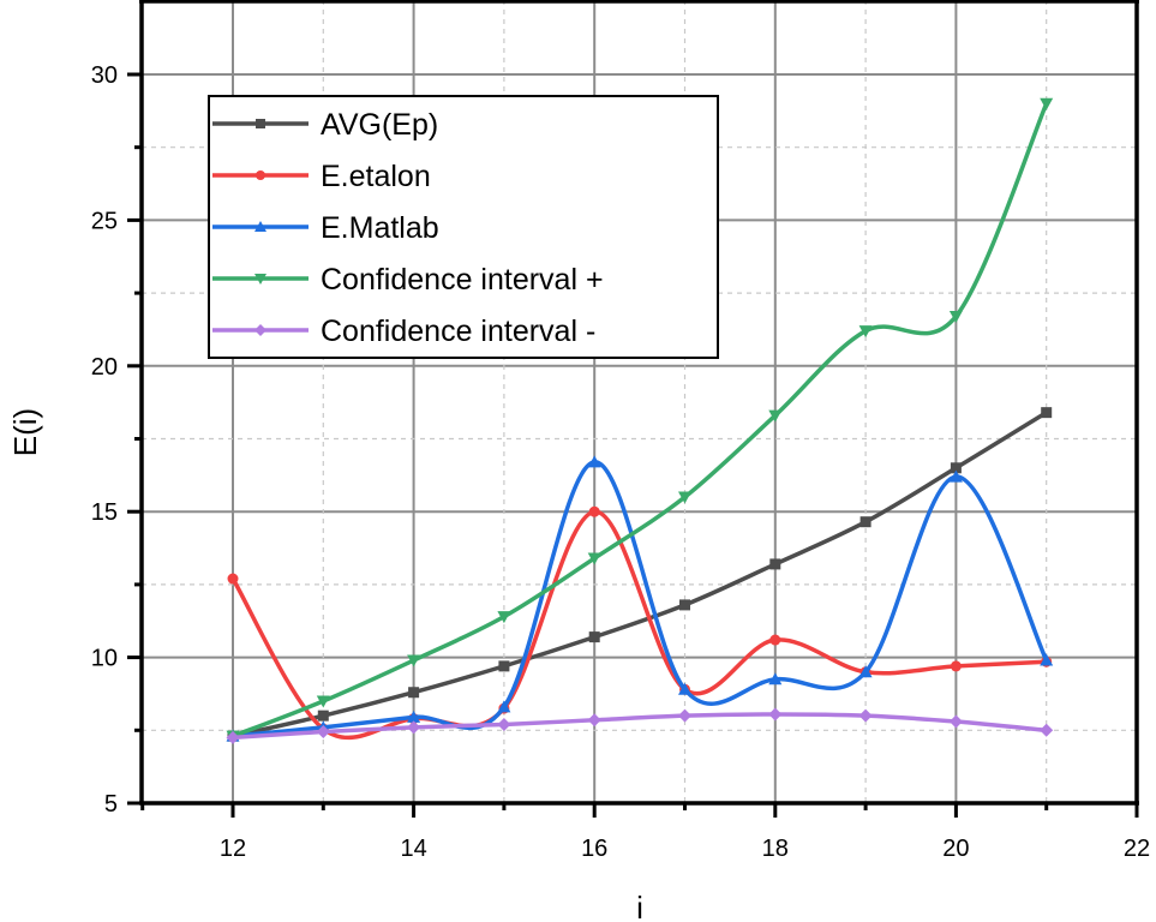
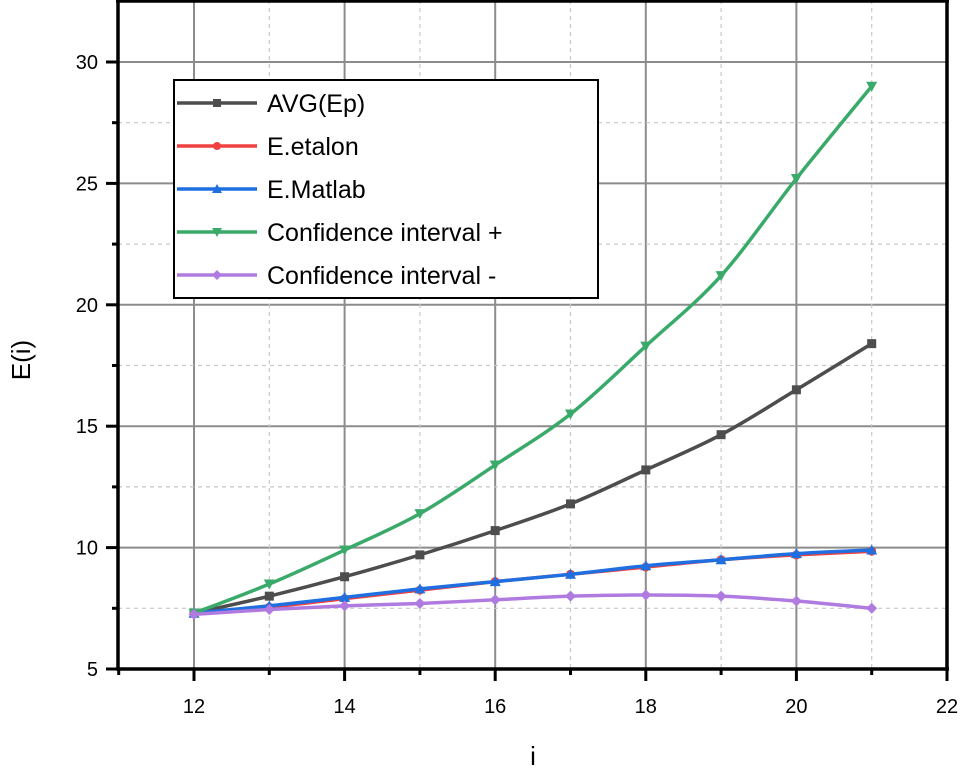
E.etalon/12: 12.7 -> 7.3
E.etalon/16: 15.0 -> 8.6
E.Matlab/16: 16.7 -> 8.6
E.etalon/18: 10.6 -> 9.2
E.Matlab/20: 16.2 -> 9.8
Confidence interval +/20: 21.7 -> 25.2
